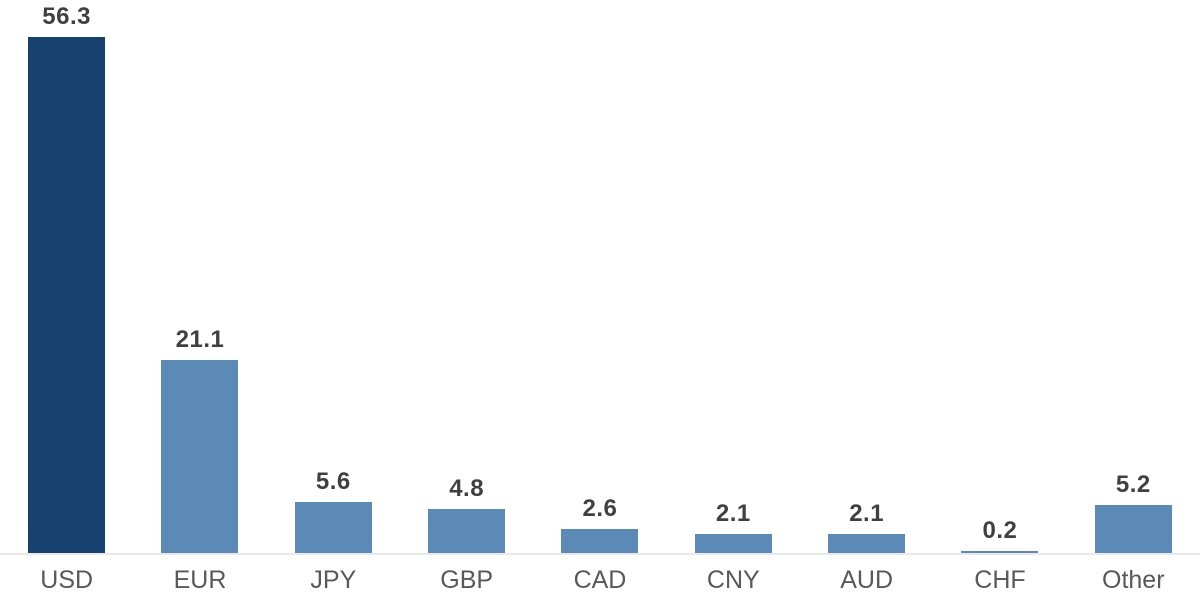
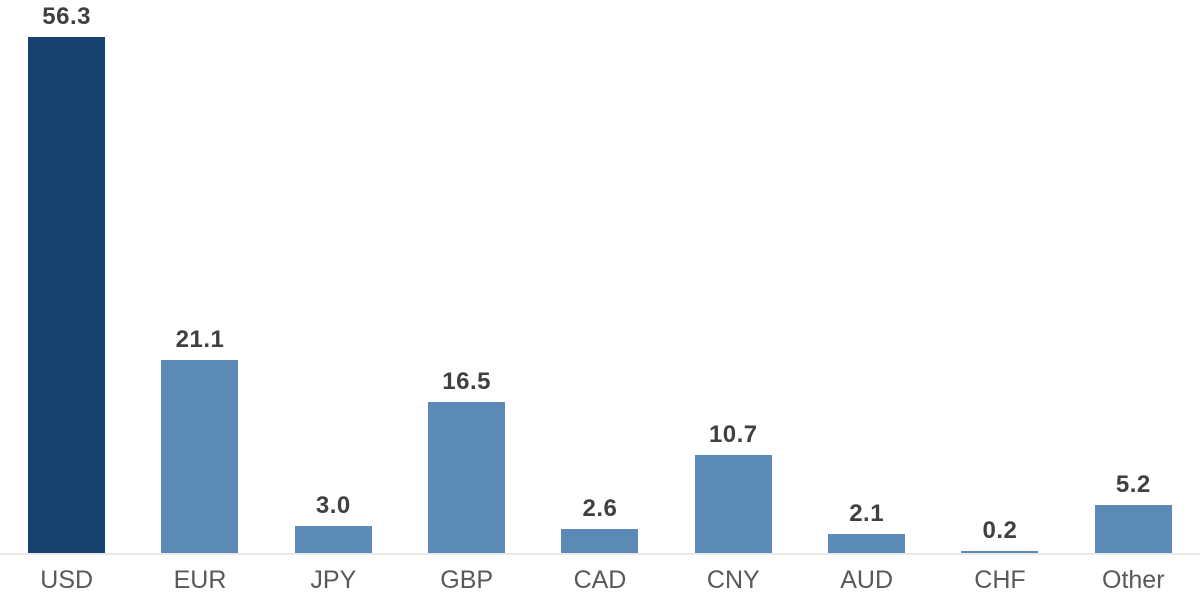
JPY: 5.6 -> 3.0
GBP: 4.8 -> 16.5
CNY: 2.1 -> 10.7
